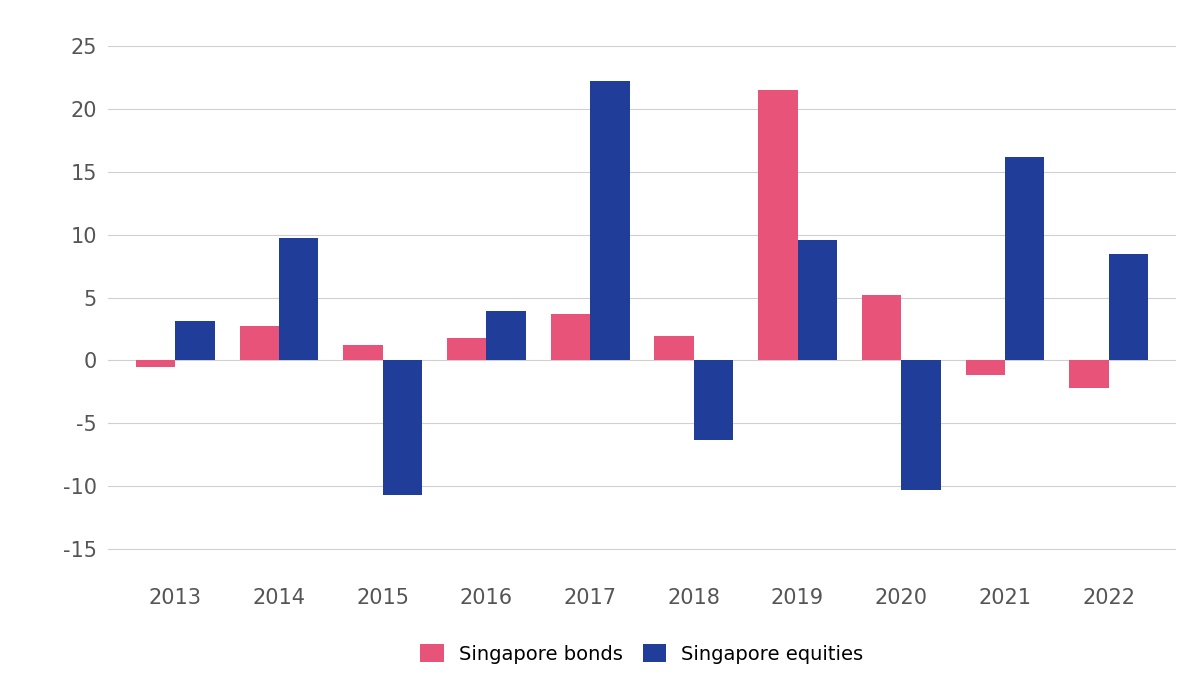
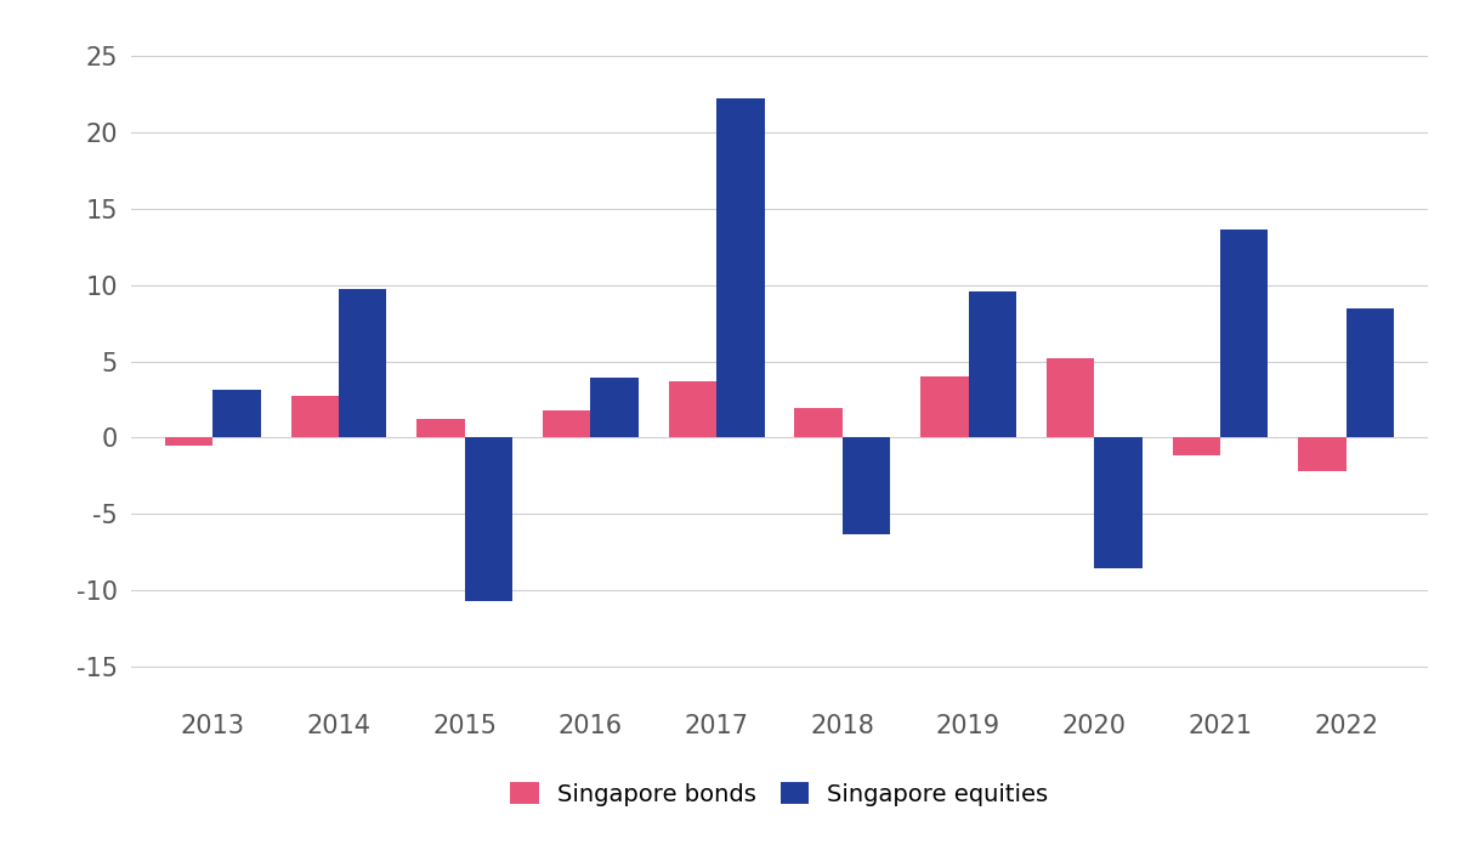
Singapore bonds/2019: 21.5 -> 4.0
Singapore equities/2020: -10.3 -> -8.6
Singapore equities/2021: 16.2 -> 13.6
